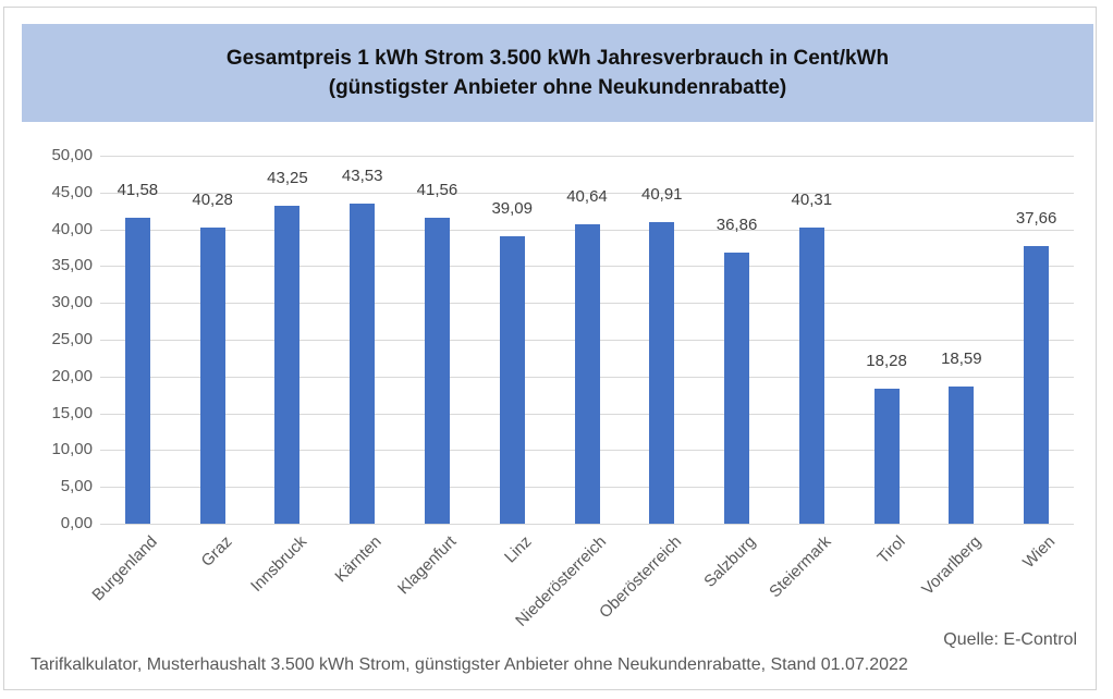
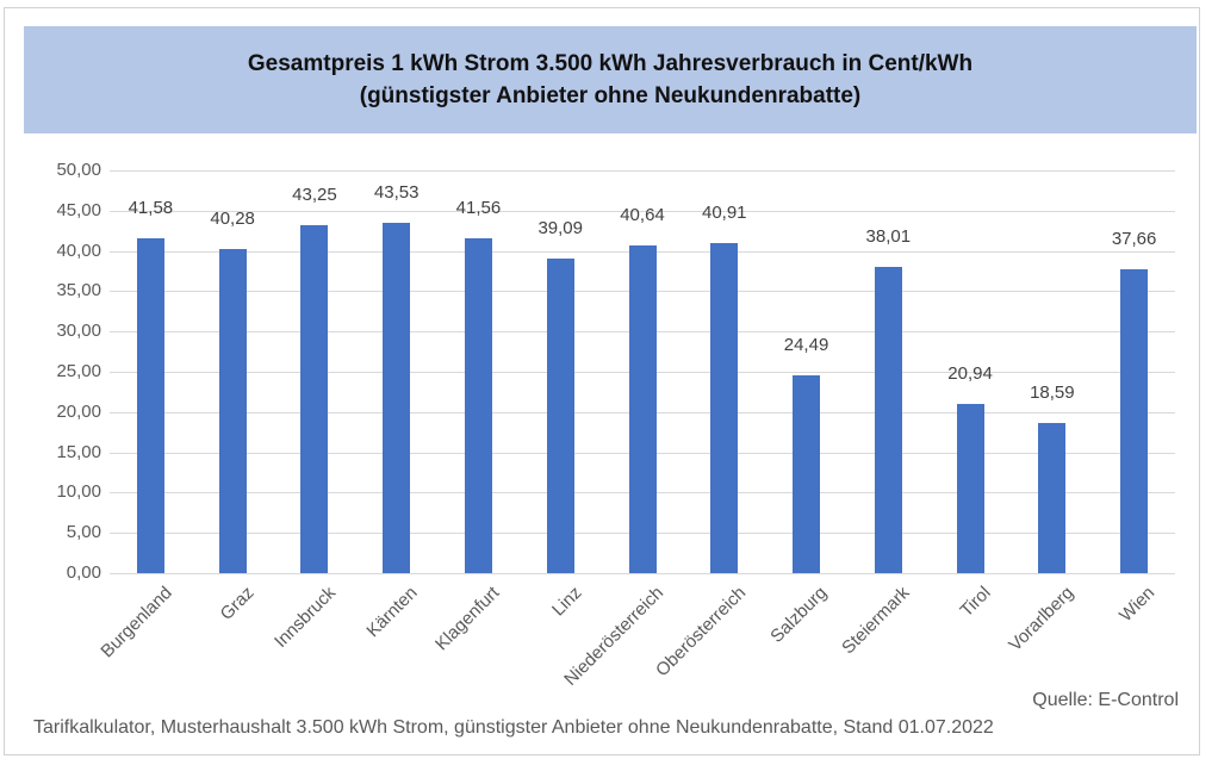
Salzburg: 36,86 -> 24,49
Steiermark: 40,31 -> 38,01
Tirol: 18,28 -> 20,94
